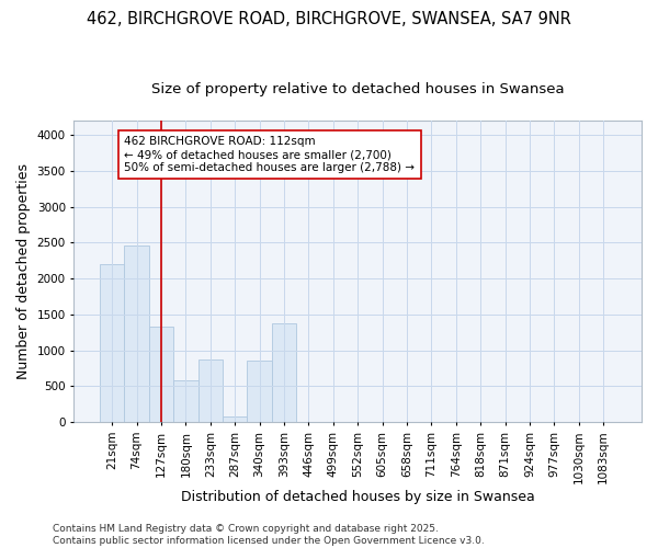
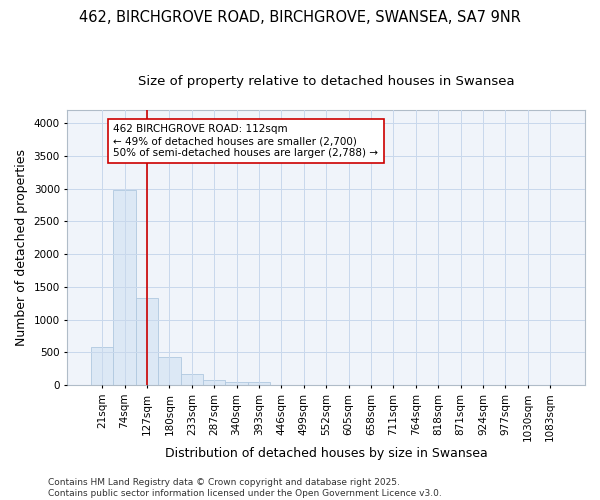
21sqm: 2200 -> 590
74sqm: 2460 -> 2980
180sqm: 580 -> 420
233sqm: 880 -> 170
340sqm: 860 -> 50
393sqm: 1380 -> 40
